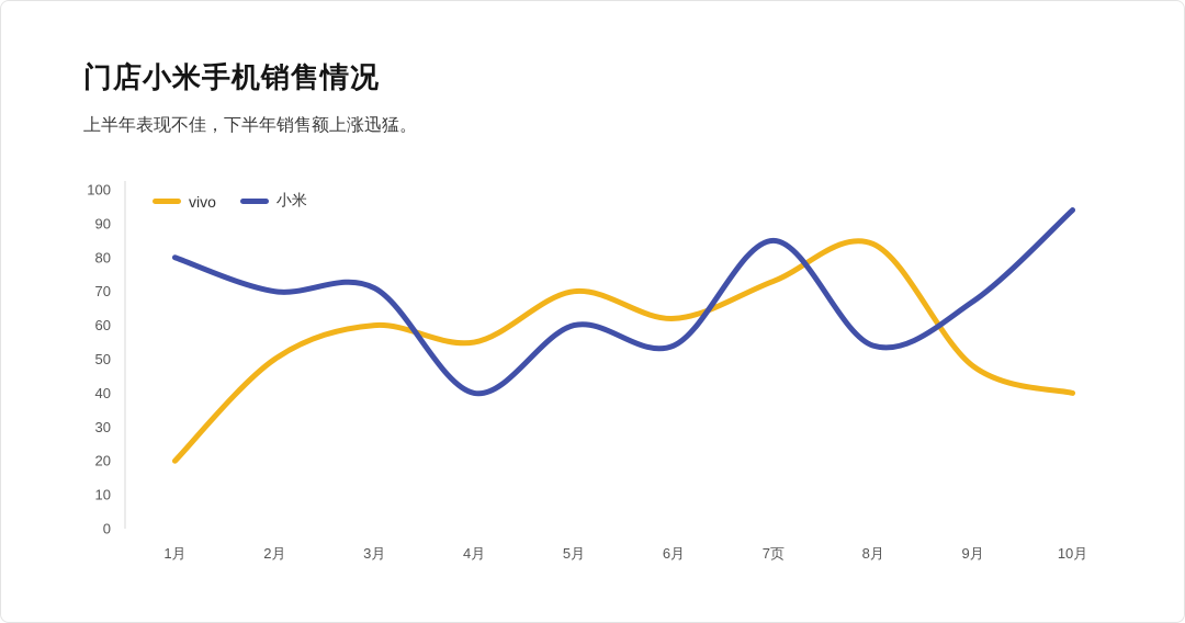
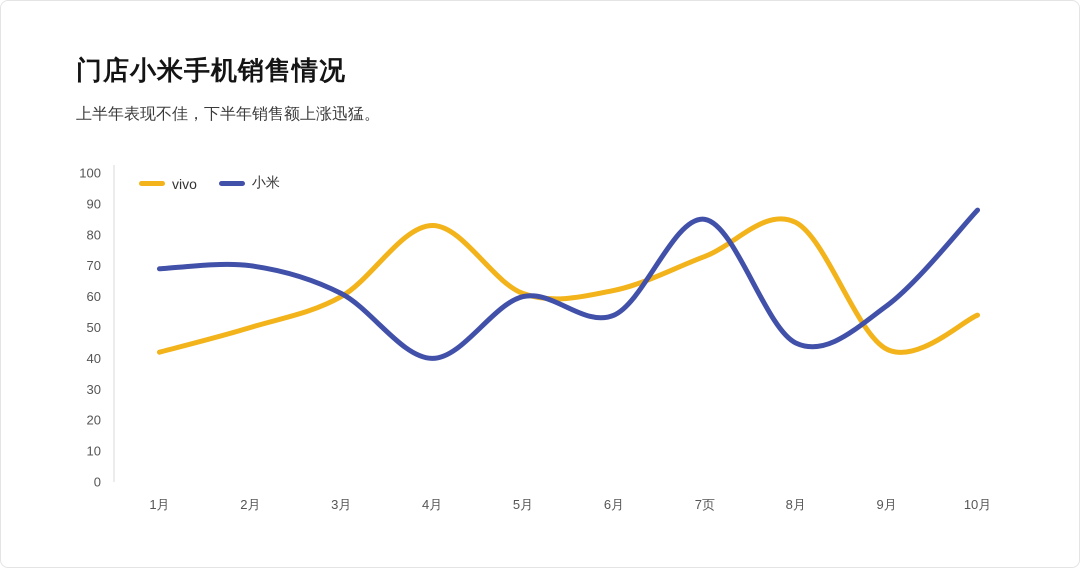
vivo/1月: 20 -> 42
小米/1月: 80 -> 69
小米/3月: 71 -> 61
vivo/4月: 55 -> 83
vivo/5月: 70 -> 61
小米/8月: 54 -> 45
vivo/9月: 48 -> 43
小米/9月: 67 -> 57
vivo/10月: 40 -> 54
小米/10月: 94 -> 88
